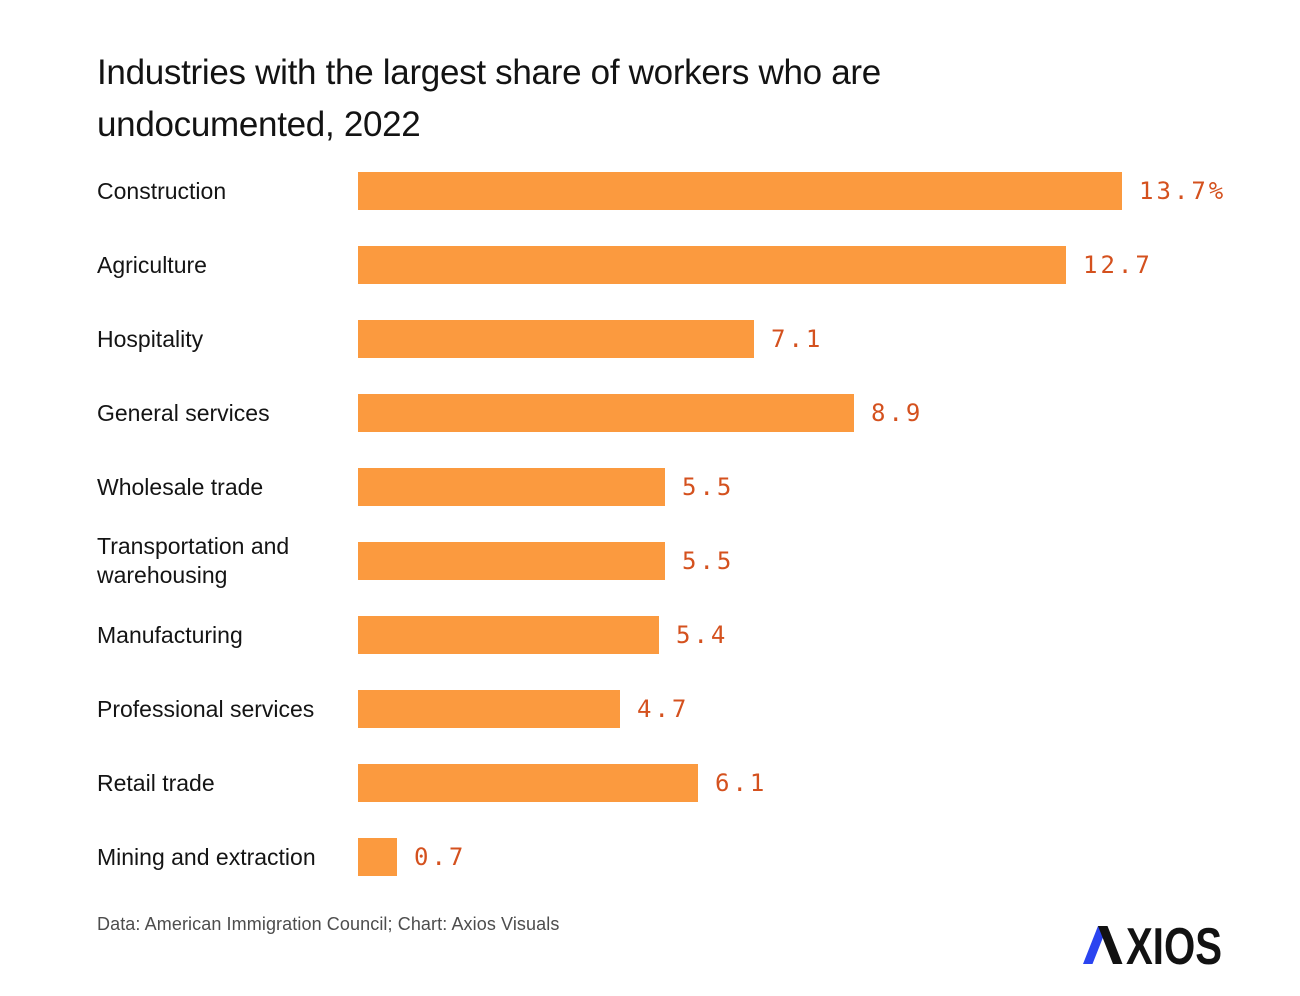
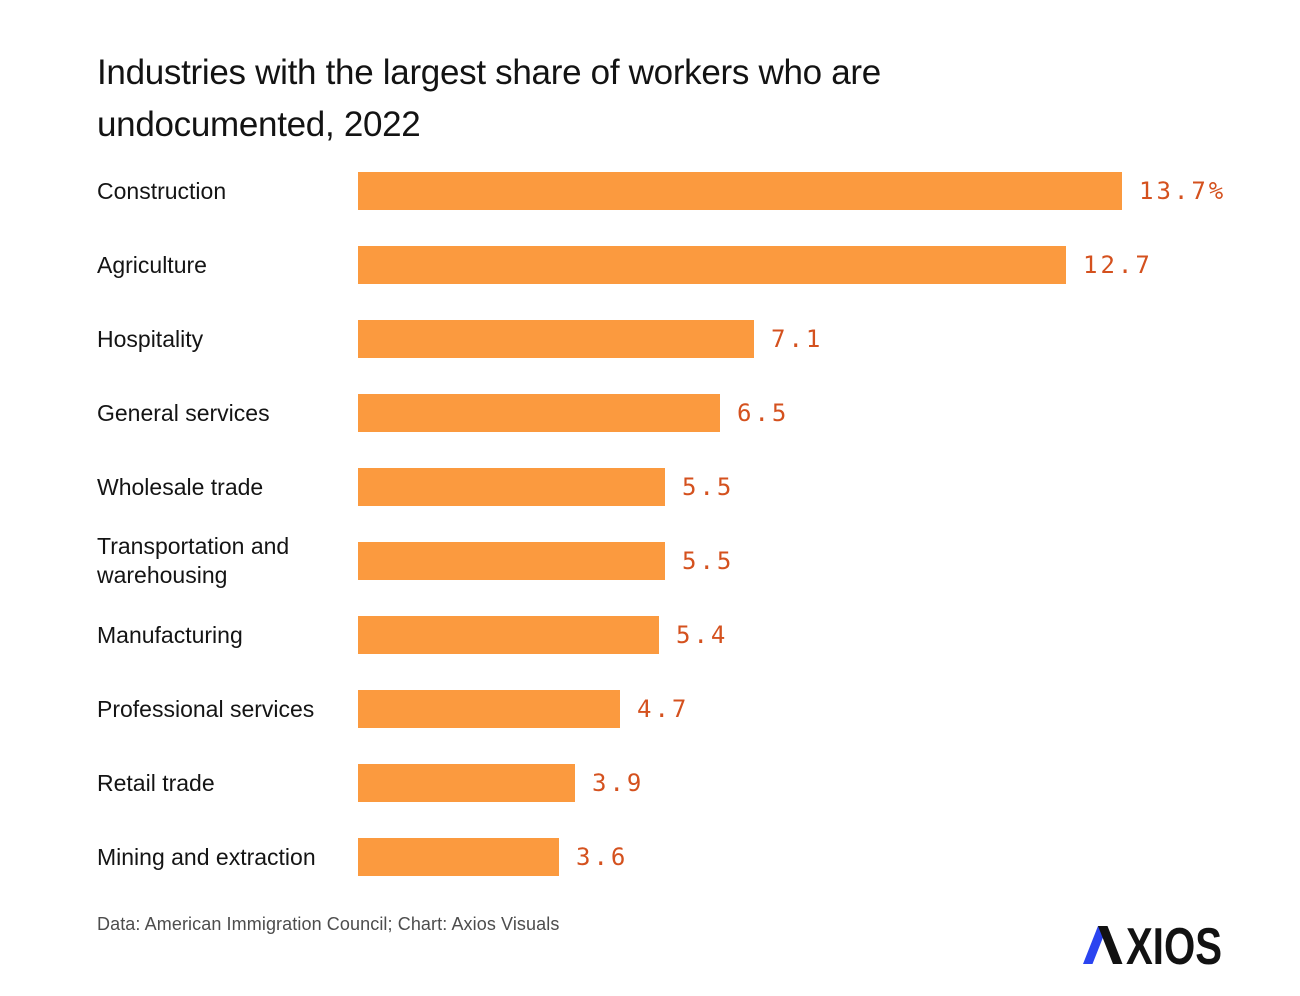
General services: 8.9 -> 6.5
Retail trade: 6.1 -> 3.9
Mining and extraction: 0.7 -> 3.6
